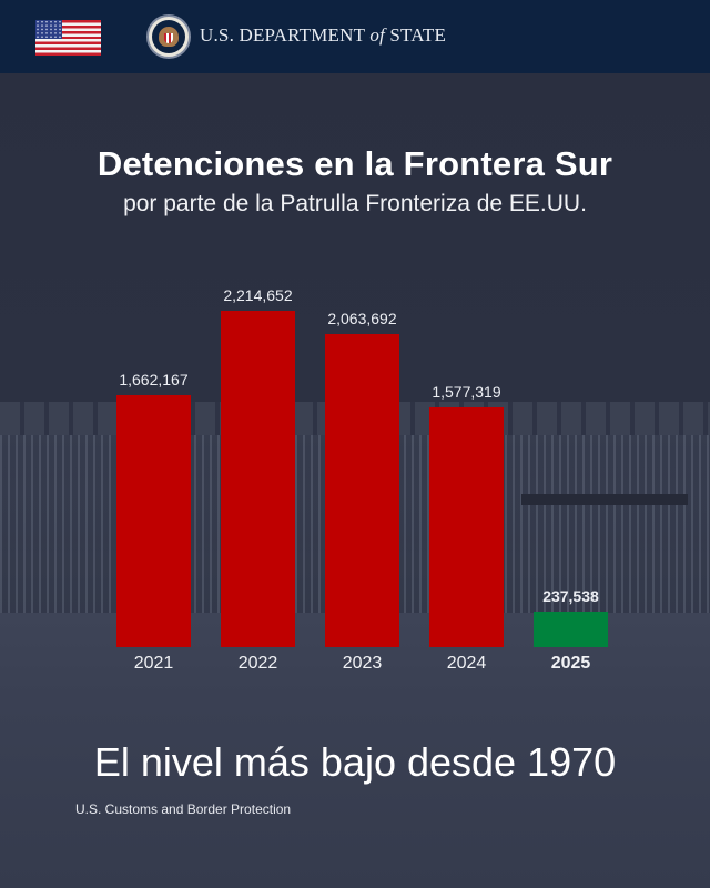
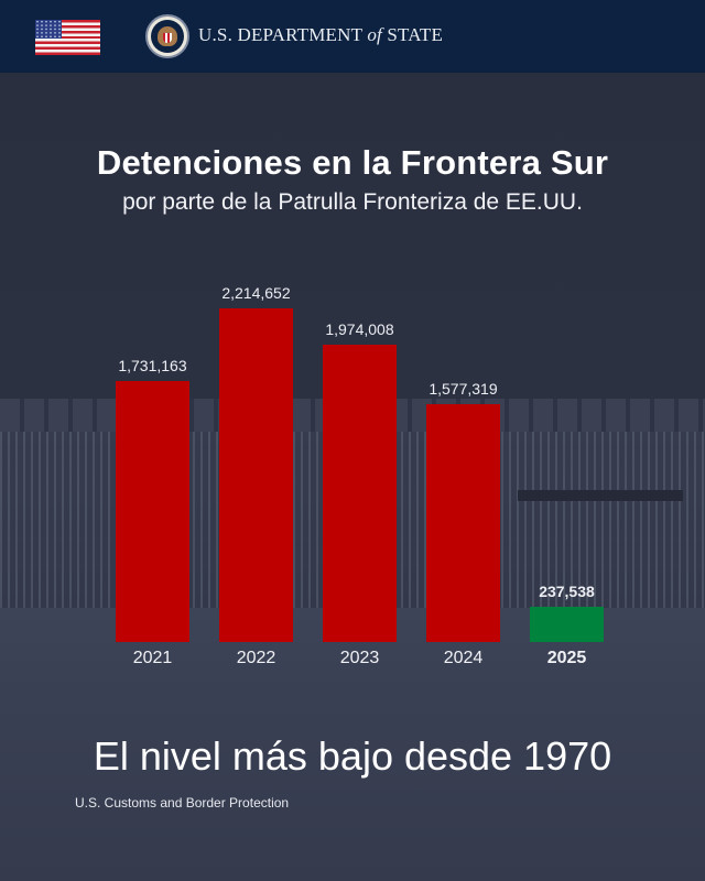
2021: 1,662,167 -> 1,731,163
2023: 2,063,692 -> 1,974,008
